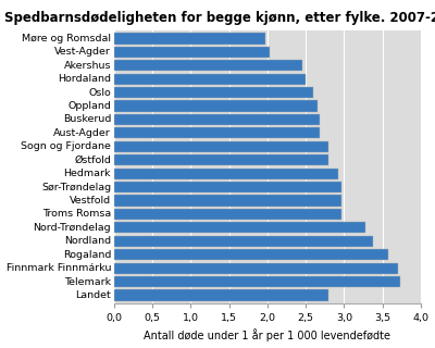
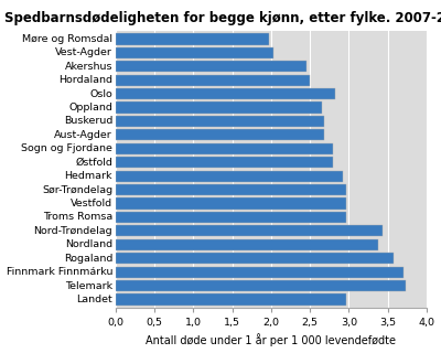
Oslo: 2,60 -> 2,82
Nord-Trøndelag: 3,28 -> 3,44
Landet: 2,80 -> 2,96
